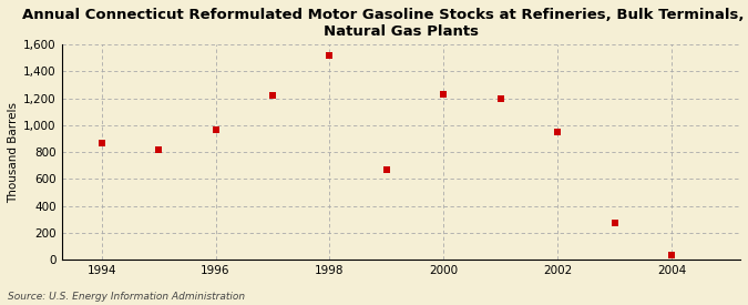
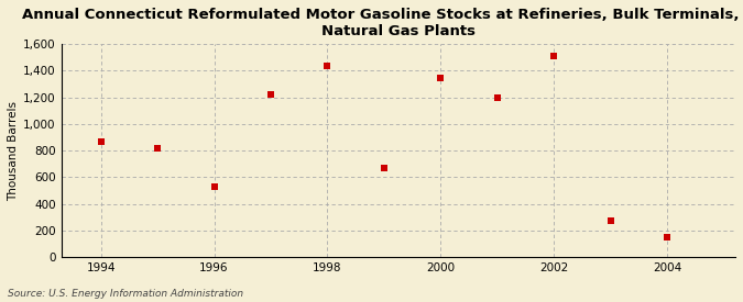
1996: 970 -> 530
1998: 1,520 -> 1,440
2000: 1,230 -> 1,350
2002: 950 -> 1,510
2004: 40 -> 150
